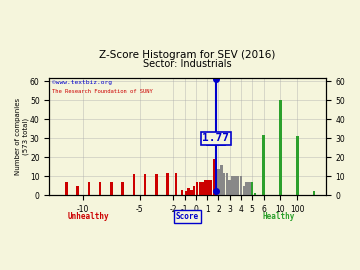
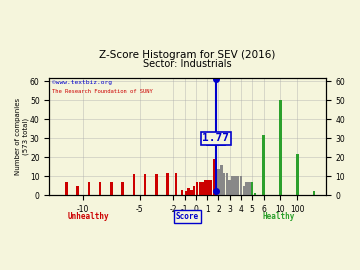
100: 31 -> 22
